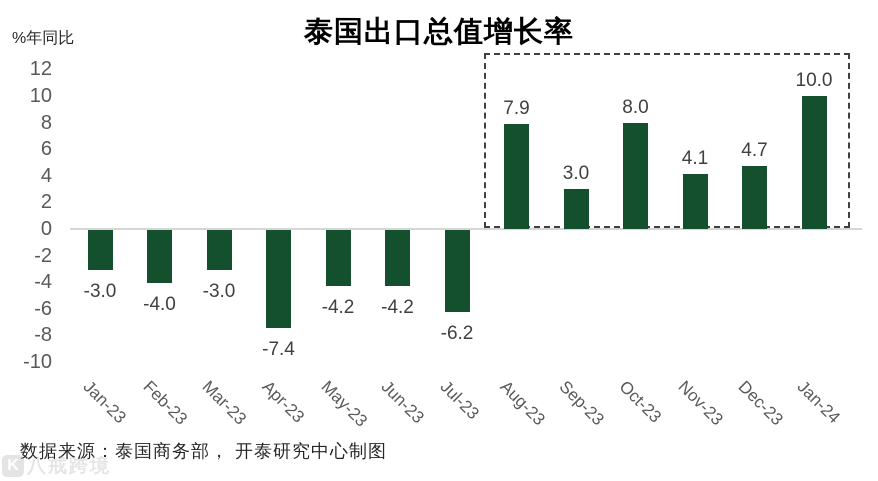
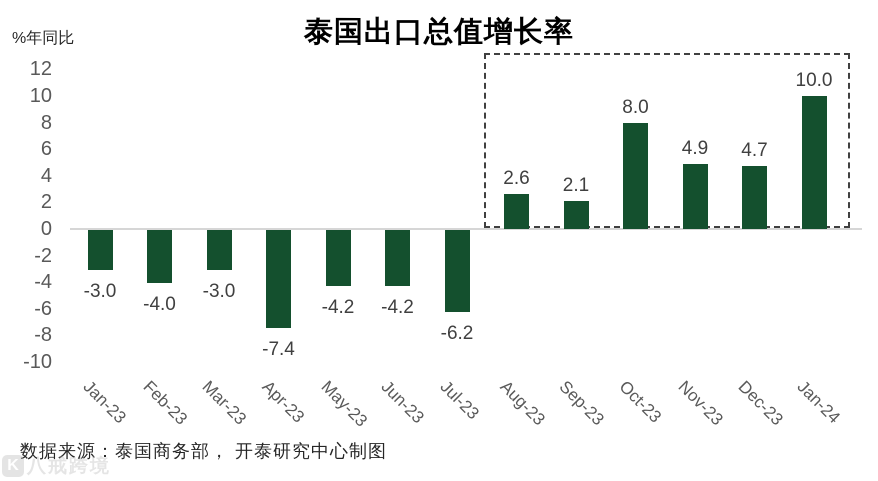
Aug-23: 7.9 -> 2.6
Sep-23: 3.0 -> 2.1
Nov-23: 4.1 -> 4.9
